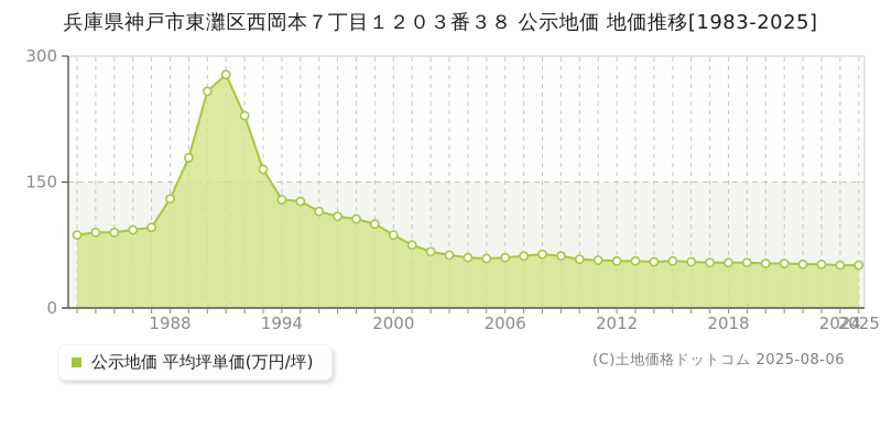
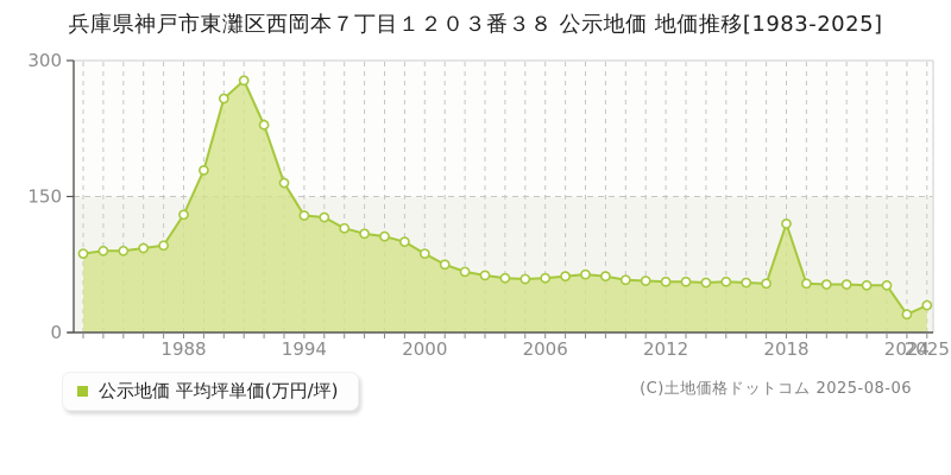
2018: 50 -> 120
2024: 50 -> 20
2025: 50 -> 30
